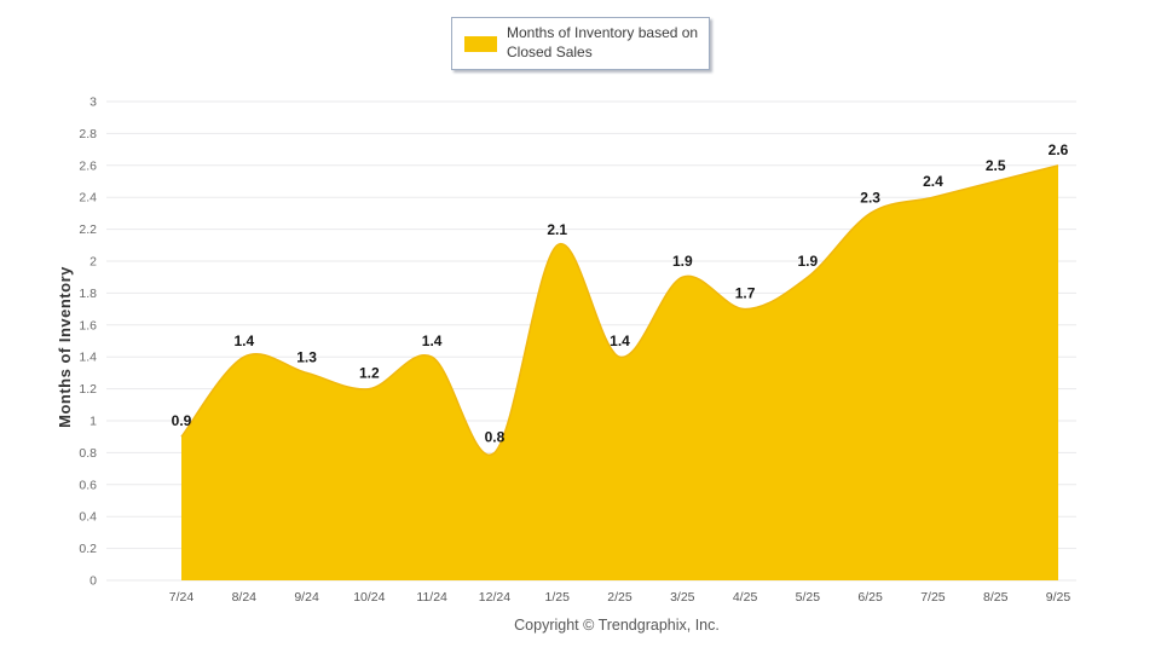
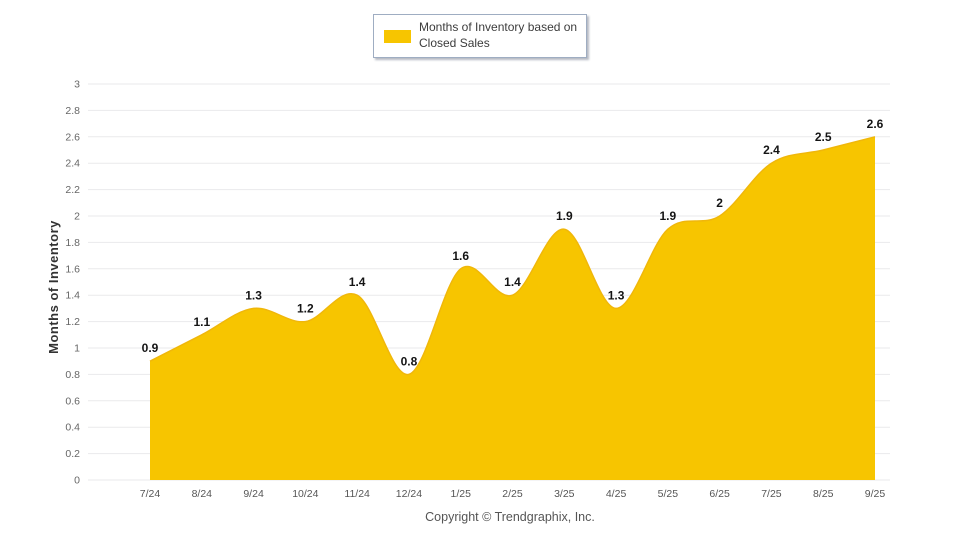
8/24: 1.4 -> 1.1
1/25: 2.1 -> 1.6
4/25: 1.7 -> 1.3
6/25: 2.3 -> 2
